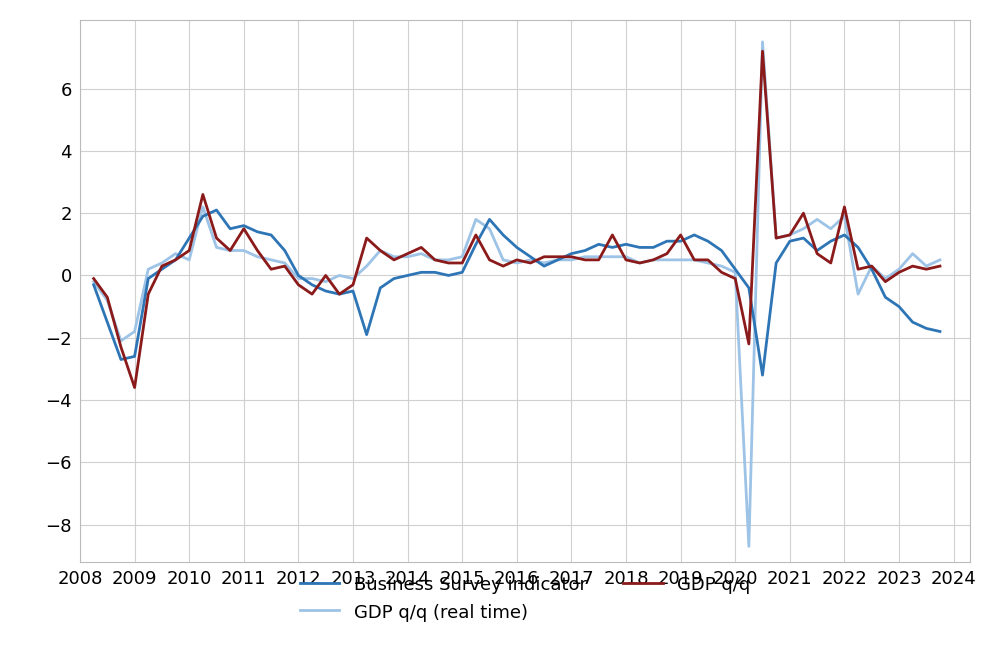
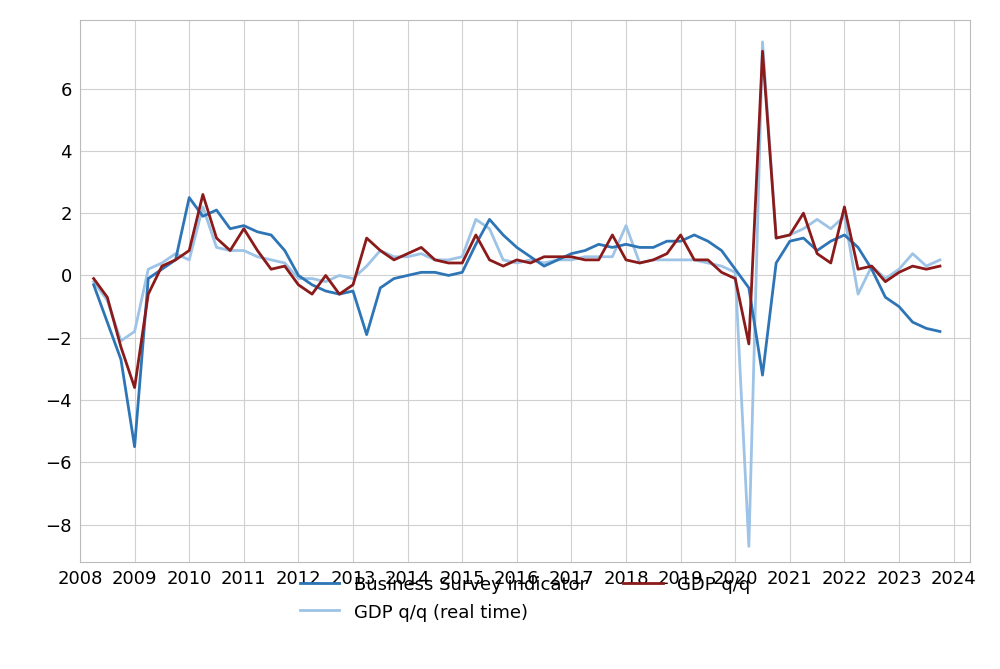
Business Survey indicator/2009: -2.6 -> -5.5
Business Survey indicator/2010: 1.2 -> 2.5
GDP q/q (real time)/2018: 0.6 -> 1.6
